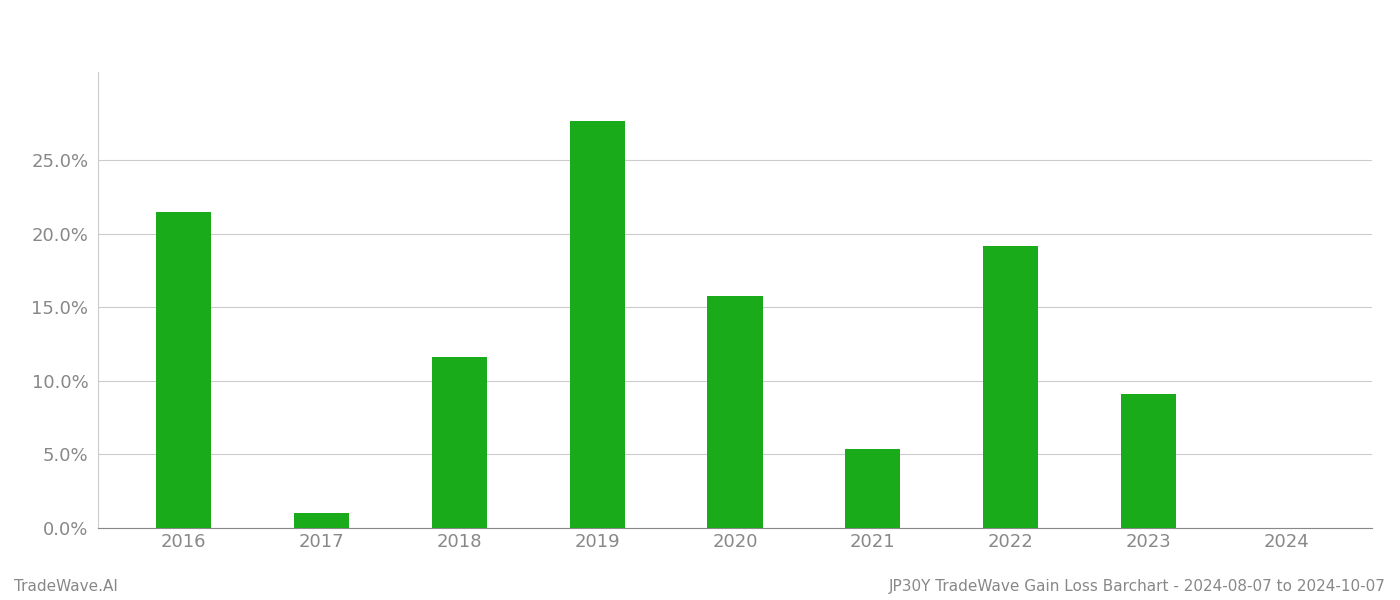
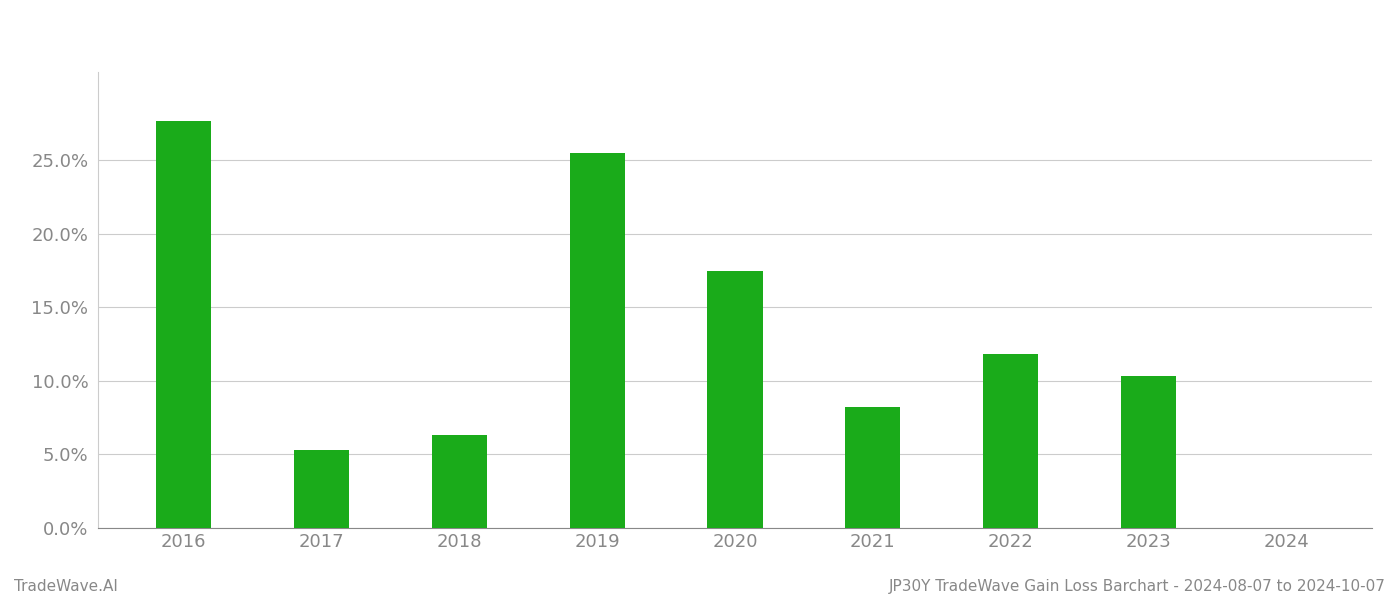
2016: 21.5% -> 27.7%
2017: 1.0% -> 5.3%
2018: 11.6% -> 6.3%
2019: 27.7% -> 25.5%
2020: 15.8% -> 17.5%
2021: 5.4% -> 8.2%
2022: 19.2% -> 11.8%
2023: 9.1% -> 10.3%
